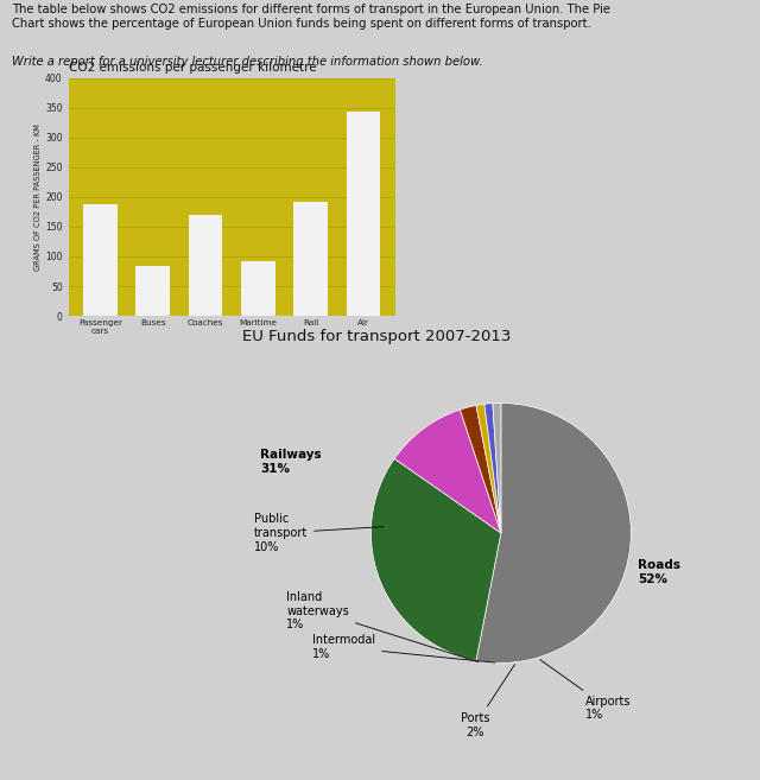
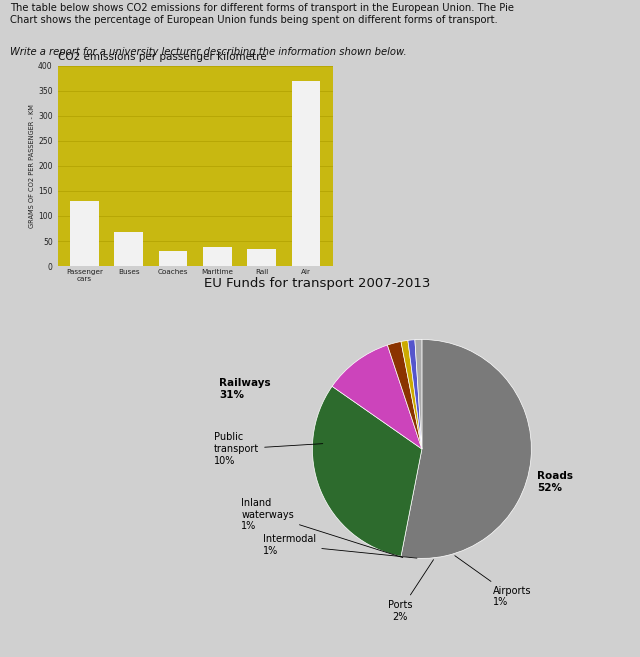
Passenger cars: 188 -> 130
Buses: 84 -> 68
Coaches: 170 -> 30
Maritime: 92 -> 38
Rail: 192 -> 35
Air: 344 -> 370
